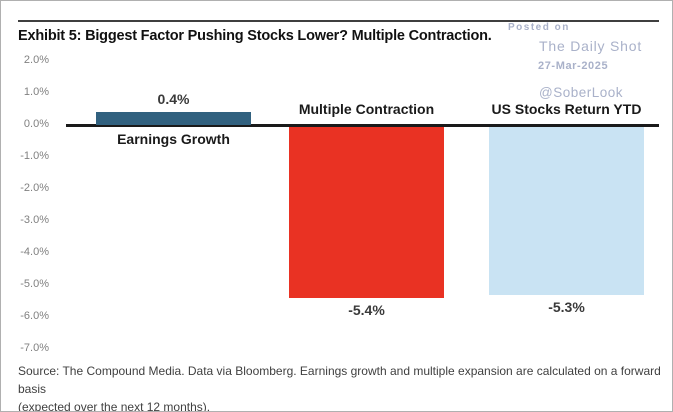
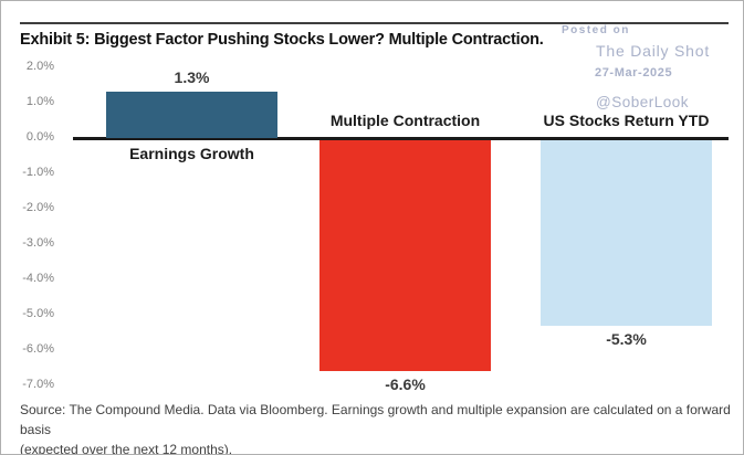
Earnings Growth: 0.4% -> 1.3%
Multiple Contraction: -5.4% -> -6.6%
